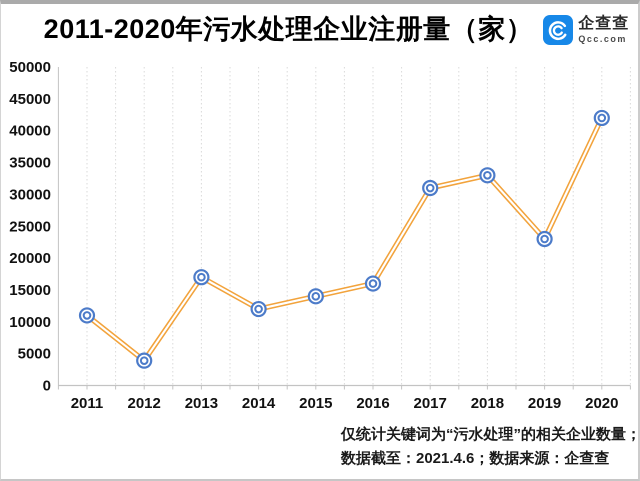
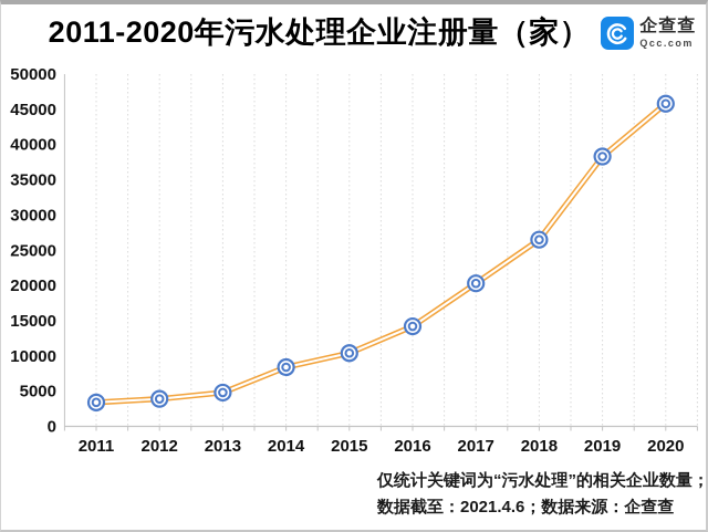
2011: 11000 -> 3000
2013: 17000 -> 5000
2014: 12000 -> 8000
2015: 14000 -> 10000
2016: 16000 -> 14000
2017: 31000 -> 20000
2018: 33000 -> 26000
2019: 23000 -> 38000
2020: 42000 -> 46000
